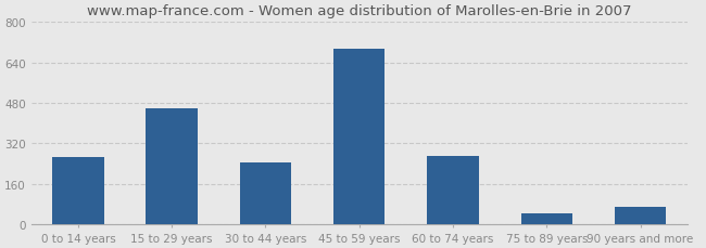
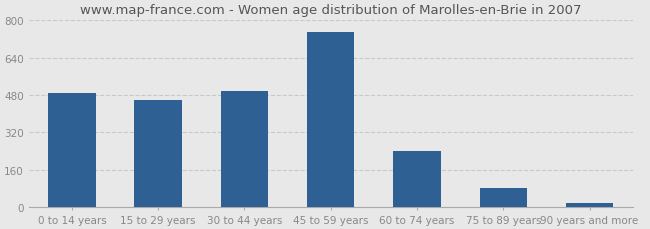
0 to 14 years: 265 -> 490
30 to 44 years: 245 -> 495
45 to 59 years: 695 -> 750
60 to 74 years: 270 -> 240
75 to 89 years: 45 -> 80
90 years and more: 70 -> 18
